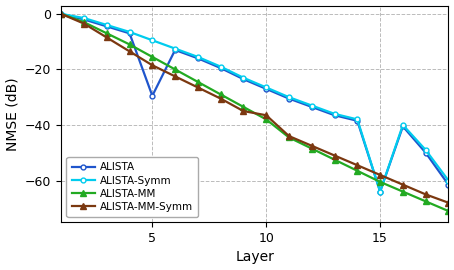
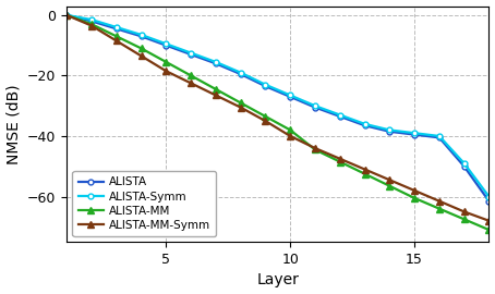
ALISTA/5: -29.5 -> -10.0
ALISTA-MM-Symm/10: -36.5 -> -40.0
ALISTA/15: -64.0 -> -39.5
ALISTA-Symm/15: -64.0 -> -39.0
